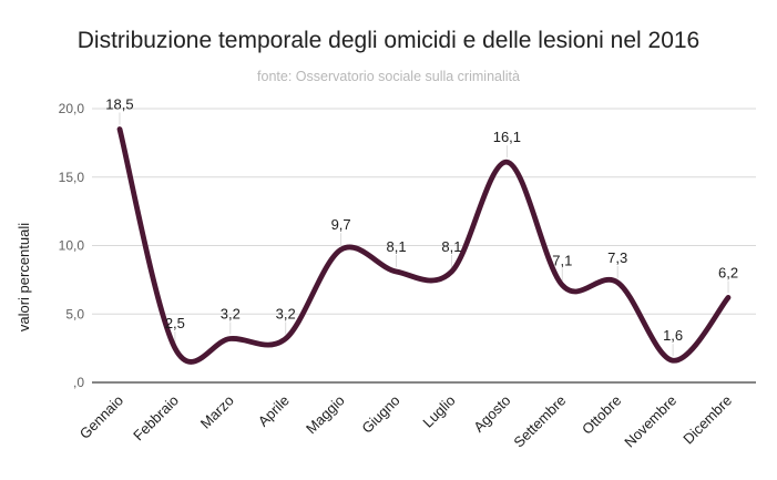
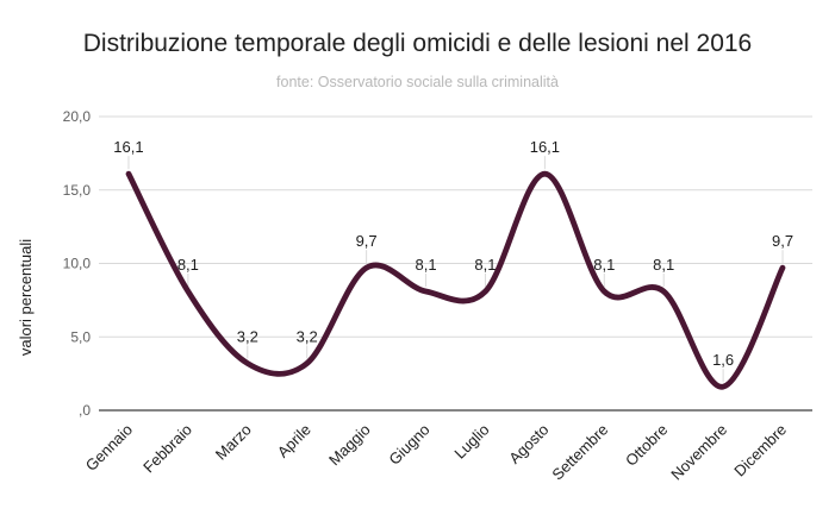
Gennaio: 18,5 -> 16,1
Febbraio: 2,5 -> 8,1
Settembre: 7,1 -> 8,1
Ottobre: 7,3 -> 8,1
Dicembre: 6,2 -> 9,7
